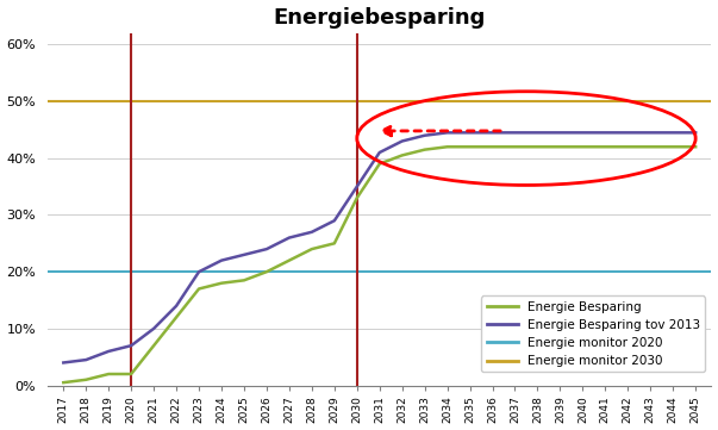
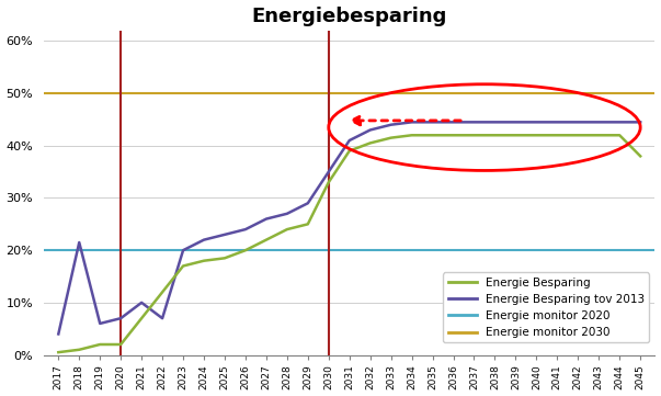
Energie Besparing tov 2013/2018: 4.5% -> 21.5%
Energie Besparing tov 2013/2022: 14.0% -> 7.0%
Energie Besparing/2045: 42.0% -> 38.0%
